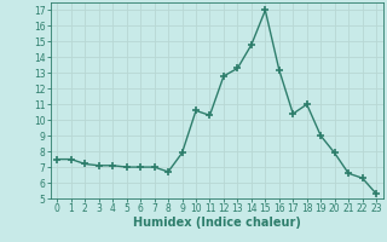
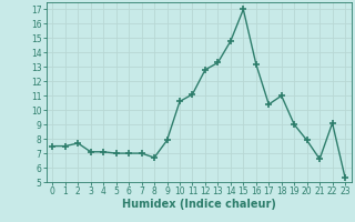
2: 7.2 -> 7.7
11: 10.3 -> 11.1
22: 6.3 -> 9.1
